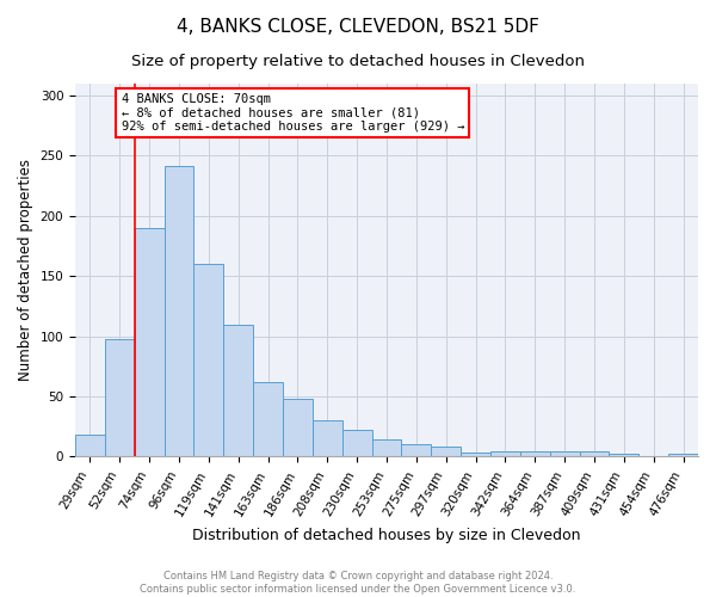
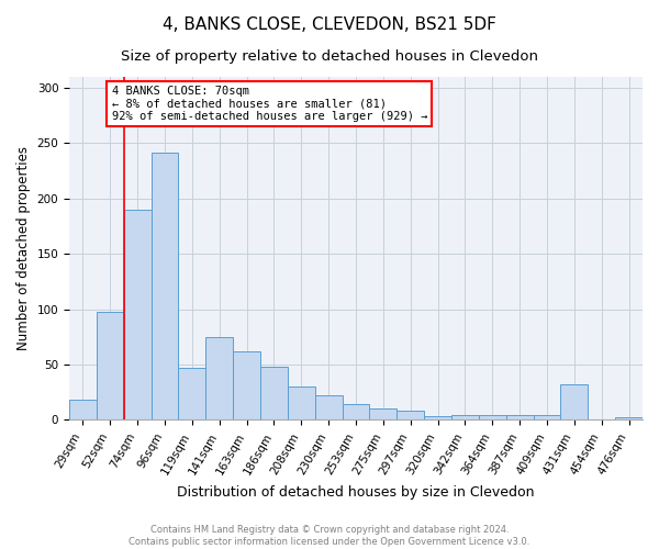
119sqm: 160 -> 47
141sqm: 110 -> 75
431sqm: 2 -> 32
